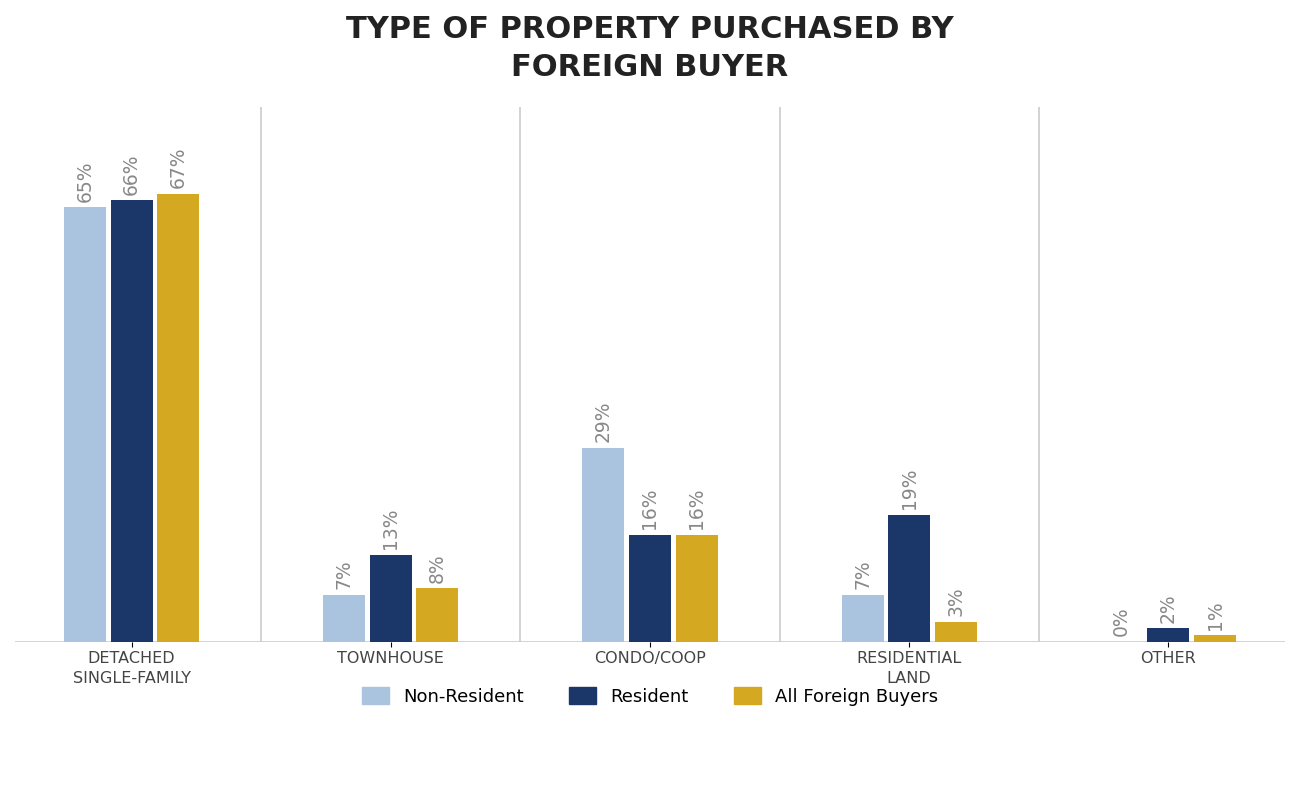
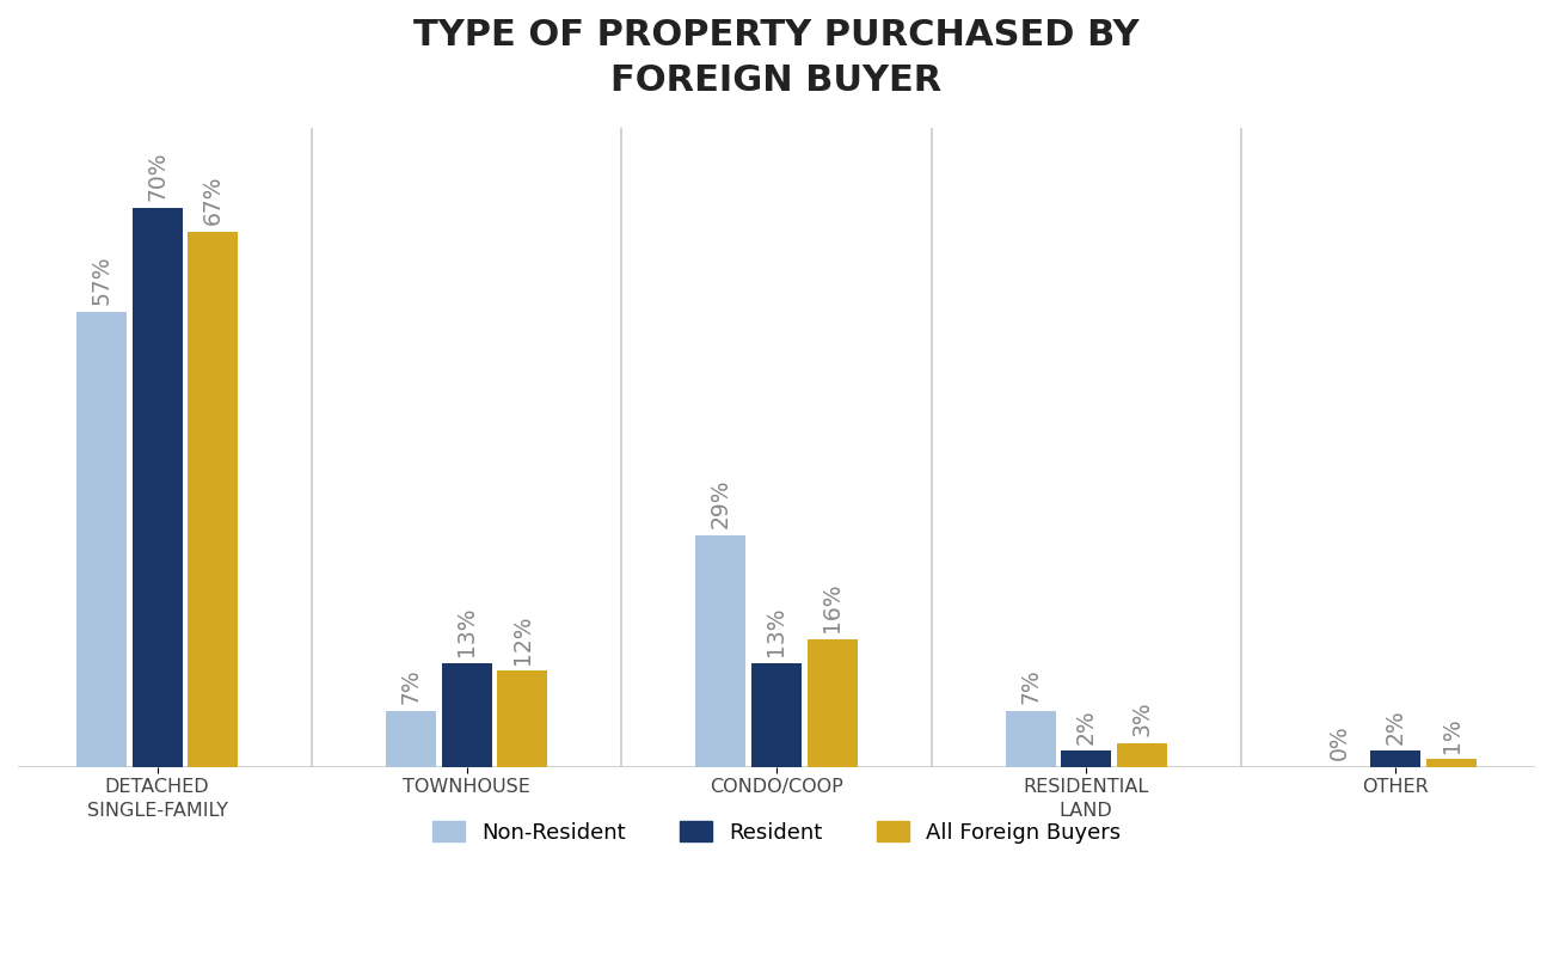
Non-Resident/DETACHED SINGLE-FAMILY: 65% -> 57%
Resident/DETACHED SINGLE-FAMILY: 66% -> 70%
All Foreign Buyers/TOWNHOUSE: 8% -> 12%
Resident/CONDO/COOP: 16% -> 13%
Resident/RESIDENTIAL LAND: 19% -> 2%
